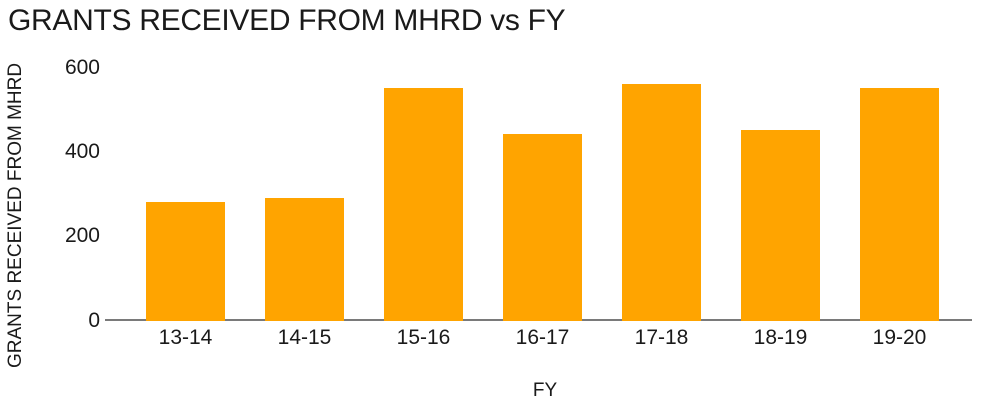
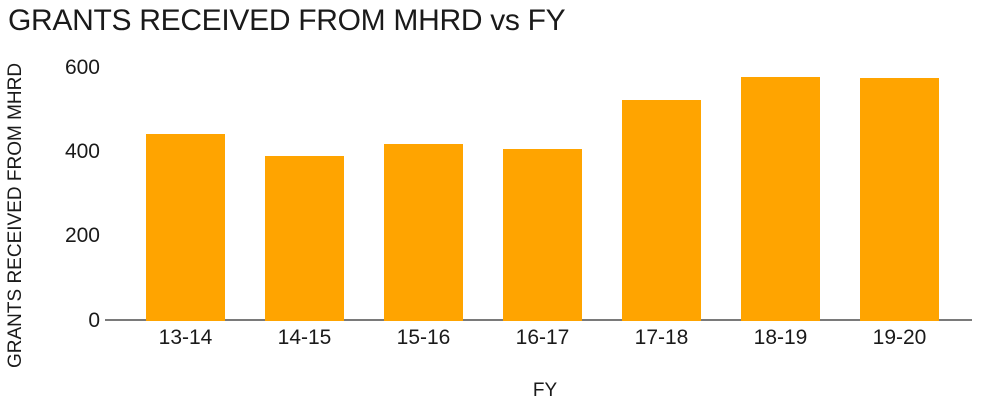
13-14: 280 -> 440
14-15: 290 -> 390
15-16: 550 -> 420
16-17: 440 -> 400
17-18: 560 -> 520
18-19: 450 -> 580
19-20: 550 -> 570
